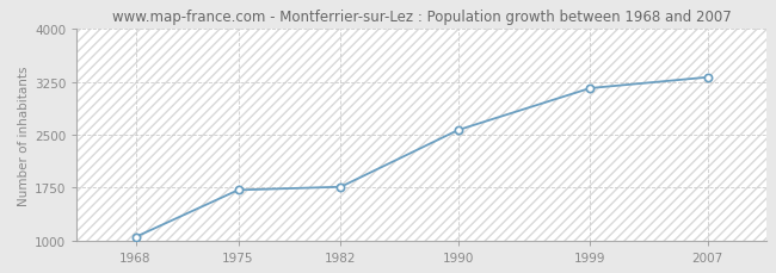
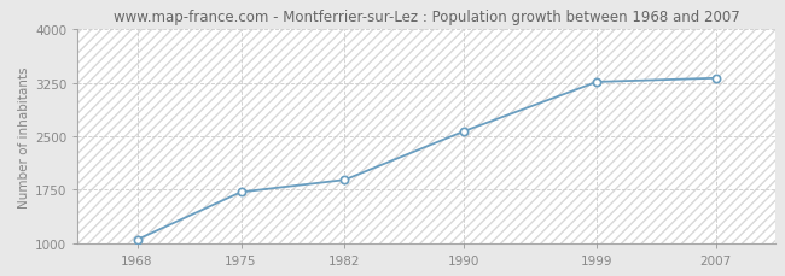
1982: 1760 -> 1890
1999: 3160 -> 3260
